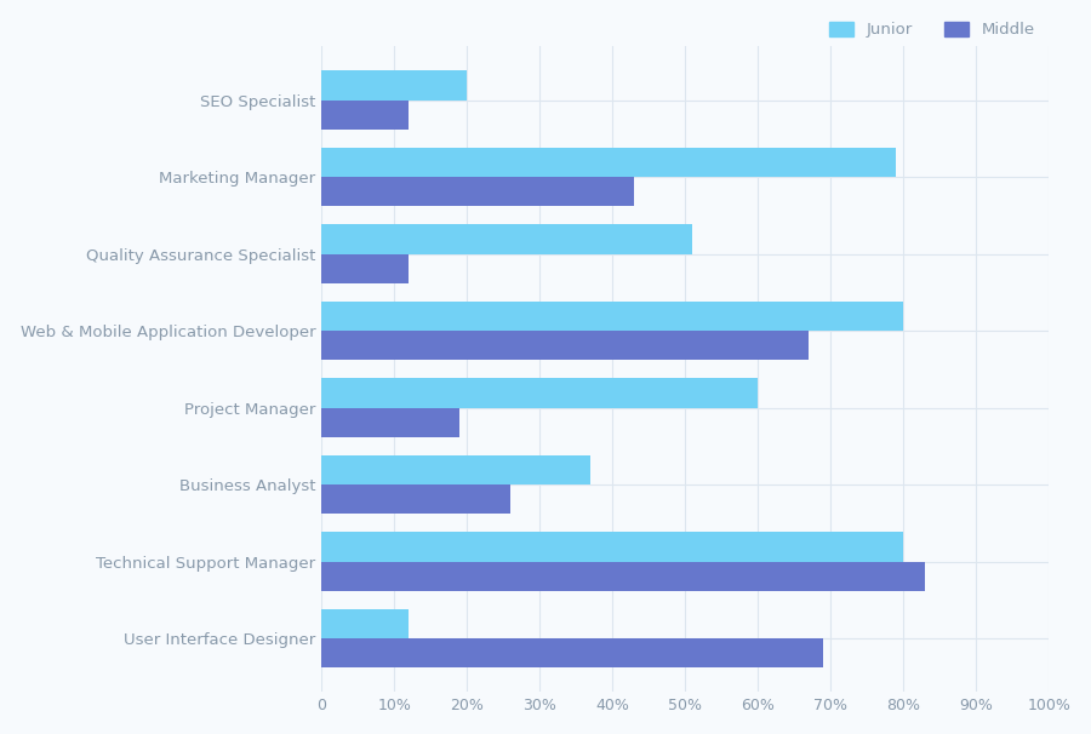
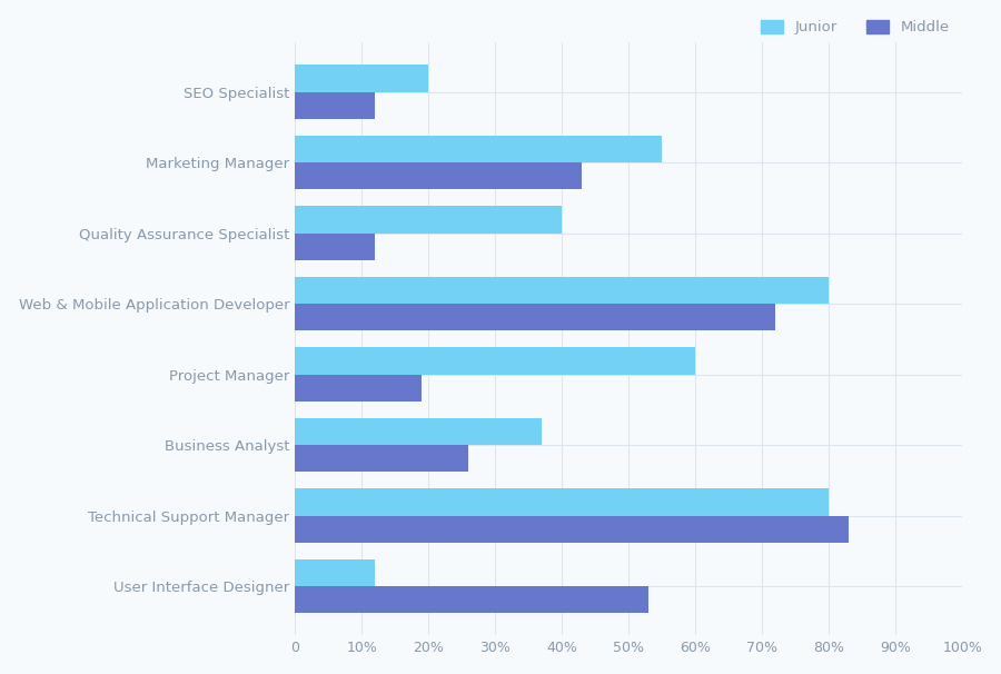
Junior/Marketing Manager: 79% -> 55%
Junior/Quality Assurance Specialist: 51% -> 40%
Middle/Web & Mobile Application Developer: 67% -> 72%
Middle/User Interface Designer: 69% -> 53%
